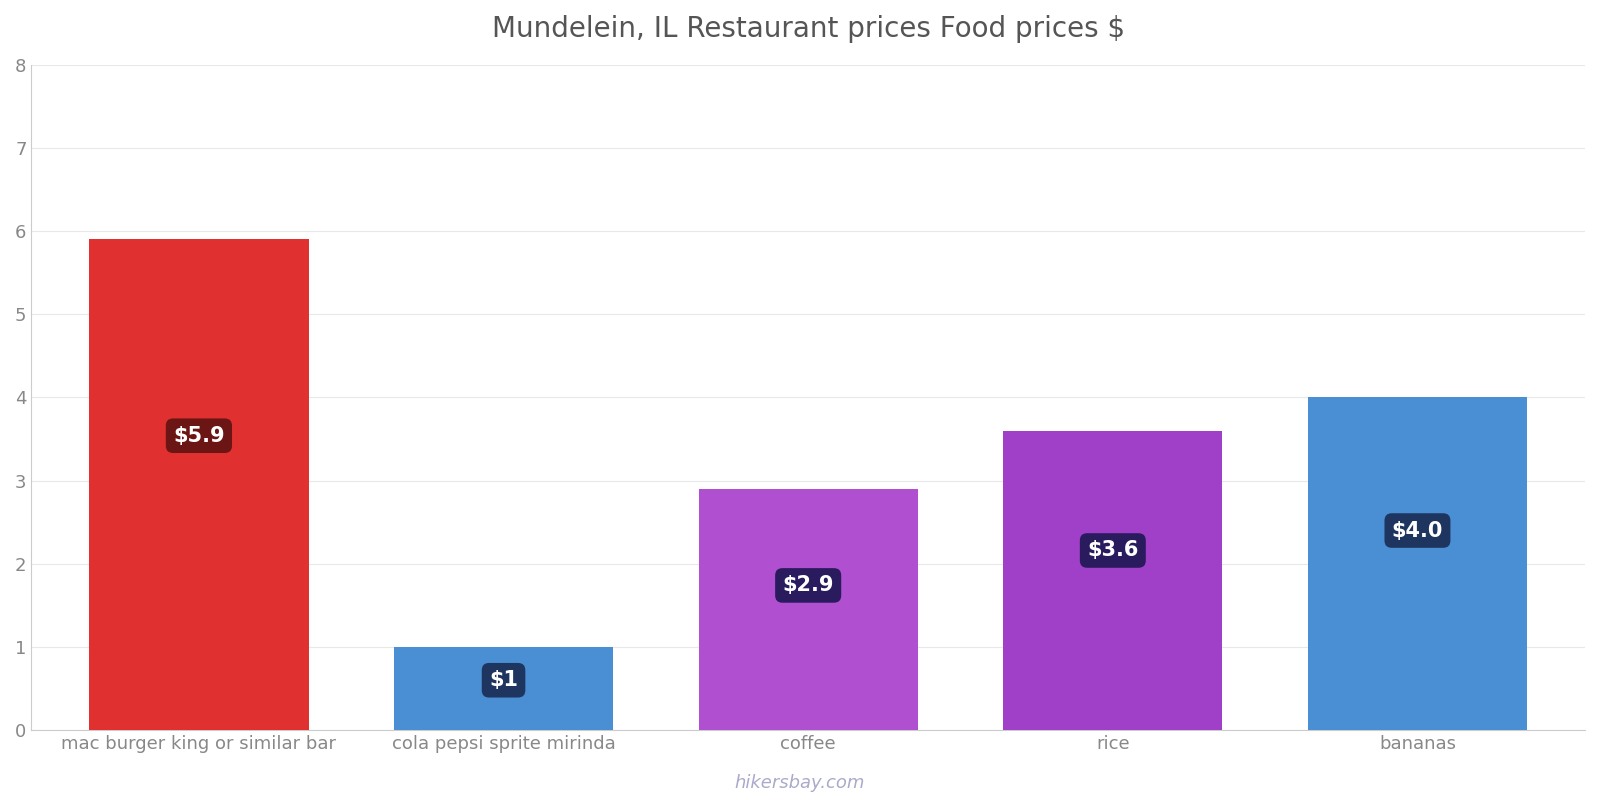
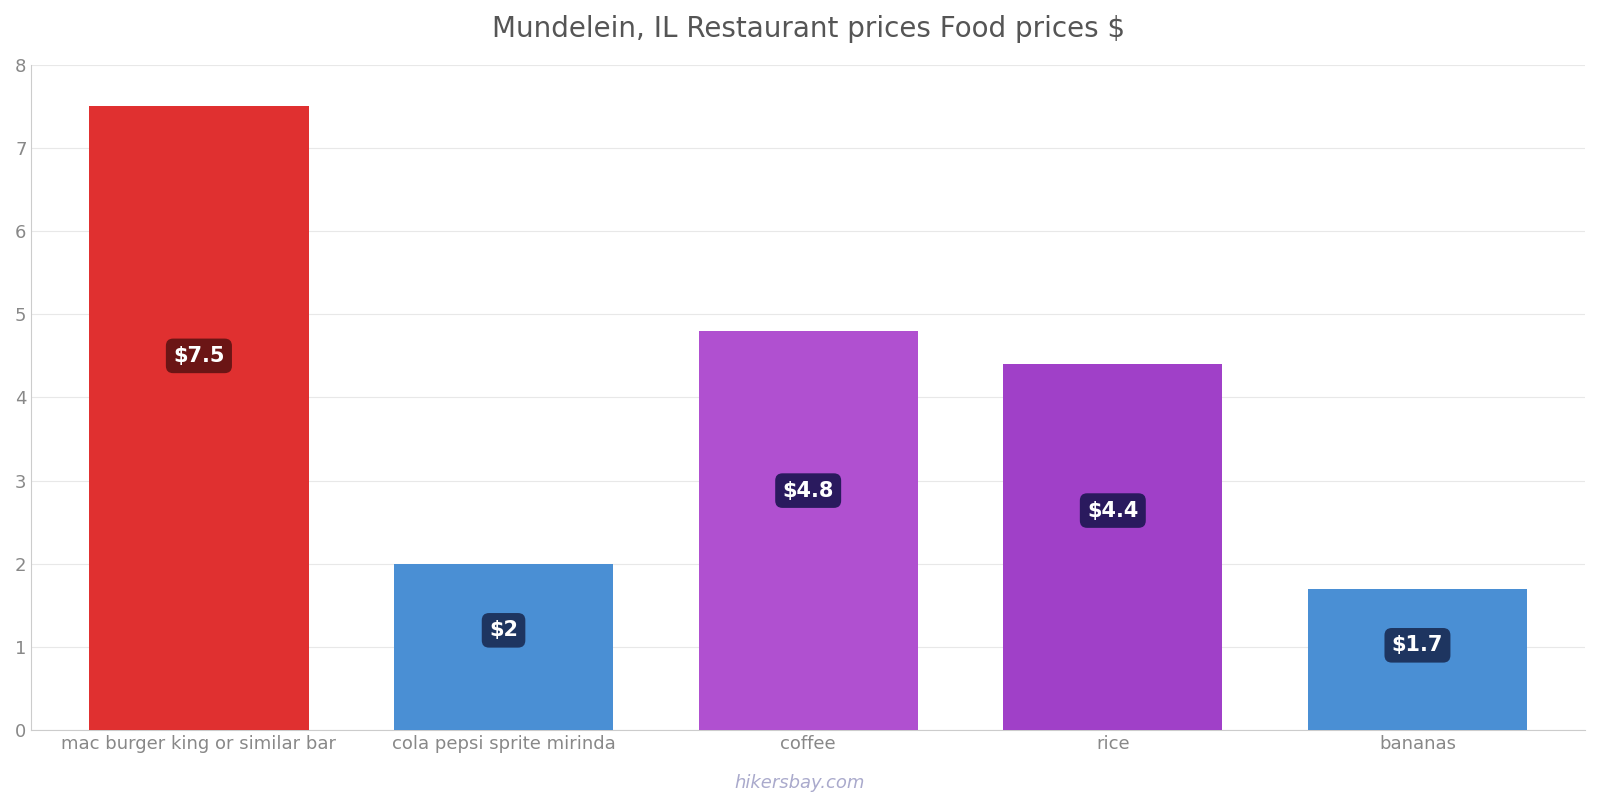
mac burger king or similar bar: $5.9 -> $7.5
cola pepsi sprite mirinda: $1 -> $2
coffee: $2.9 -> $4.8
rice: $3.6 -> $4.4
bananas: $4.0 -> $1.7
